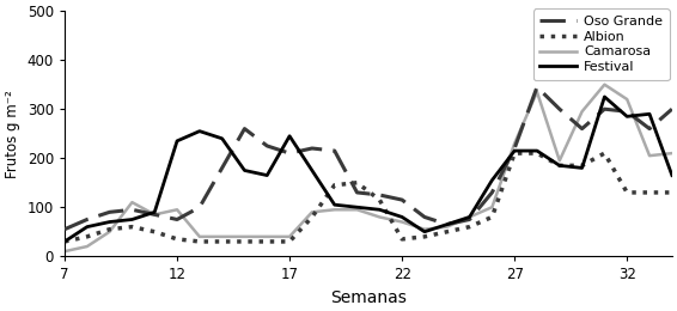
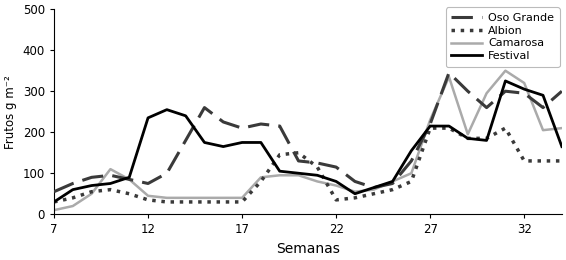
Camarosa/12: 95 -> 45
Festival/17: 245 -> 175
Festival/32: 285 -> 305
